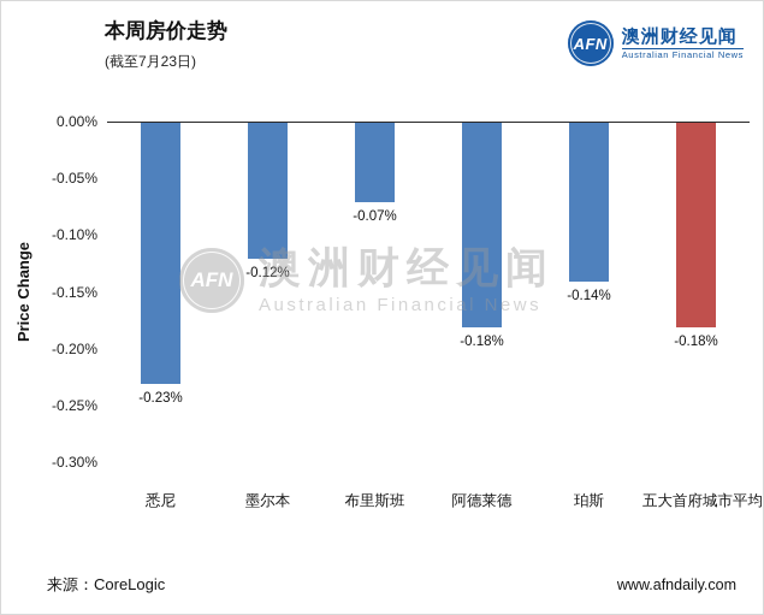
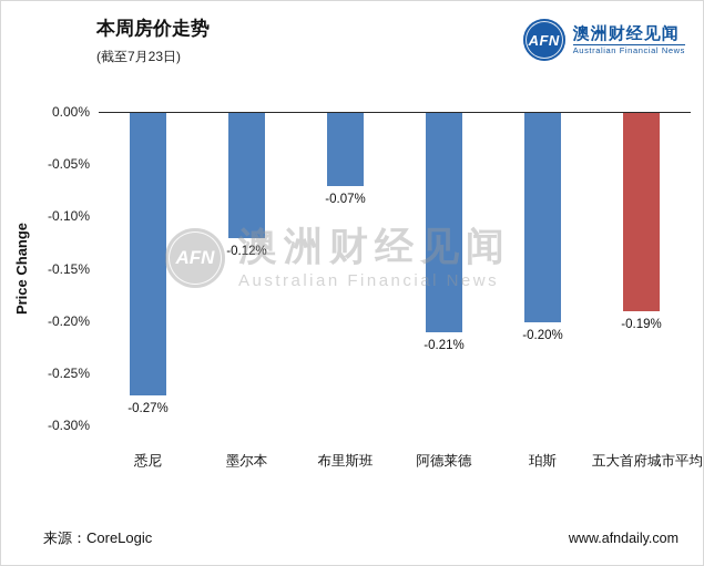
悉尼: -0.23% -> -0.27%
阿德莱德: -0.18% -> -0.21%
珀斯: -0.14% -> -0.20%
五大首府城市平均: -0.18% -> -0.19%
